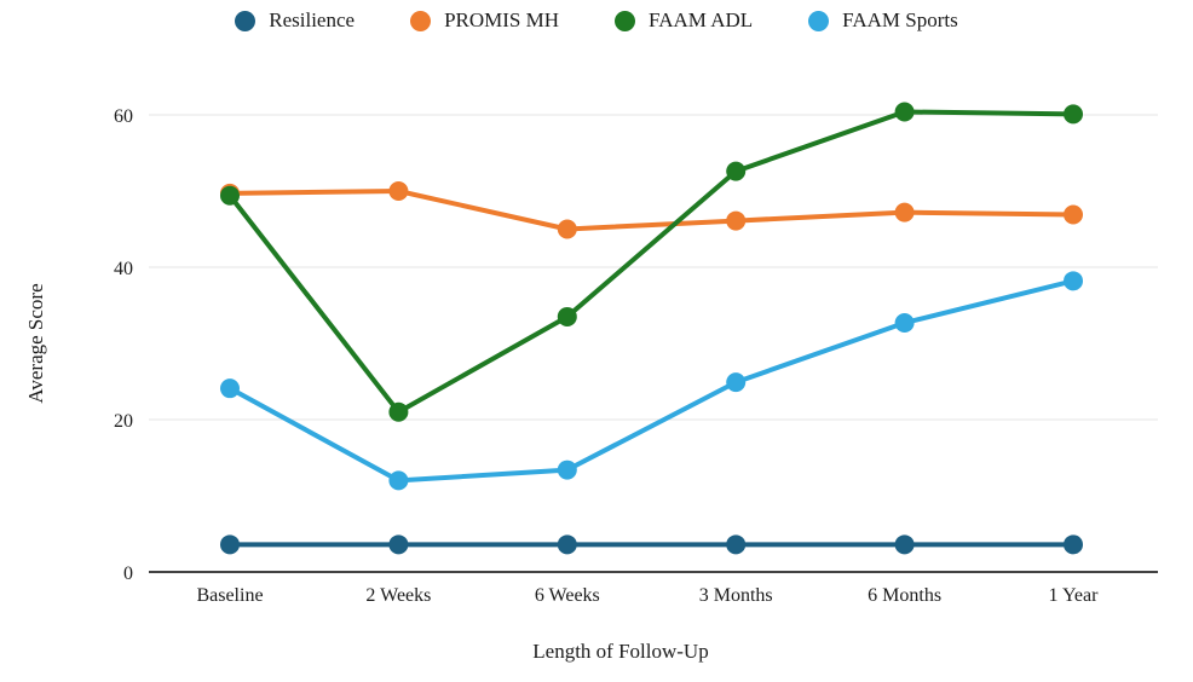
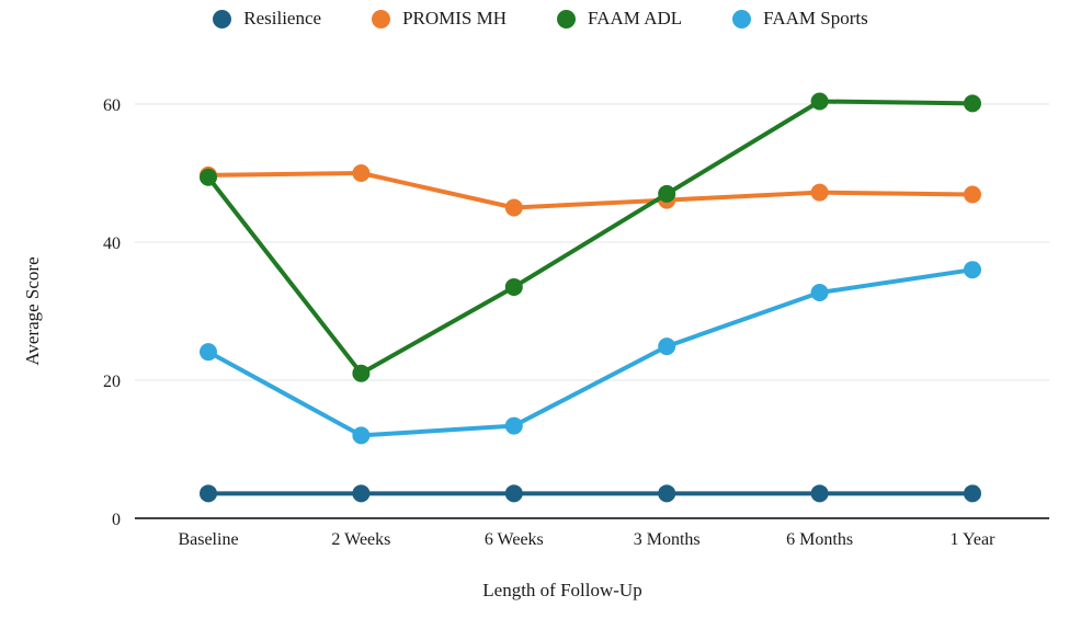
FAAM ADL/3 Months: 53 -> 47
FAAM Sports/1 Year: 38 -> 36
